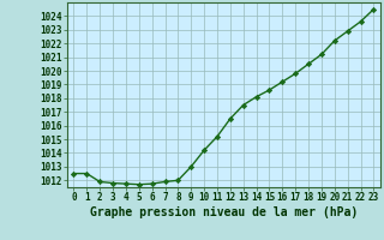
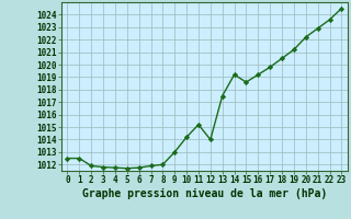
12: 1016.5 -> 1014.0
14: 1018.1 -> 1019.2
